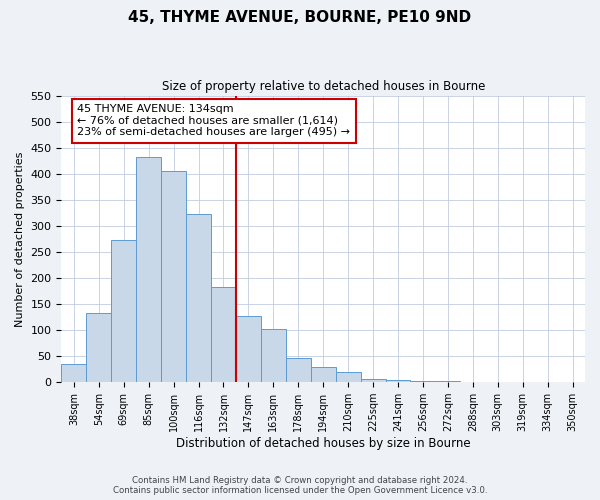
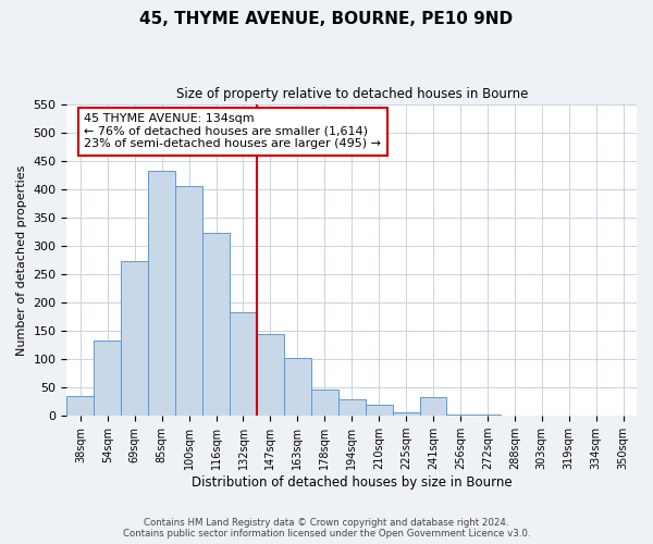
147sqm: 127 -> 144
241sqm: 5 -> 34
